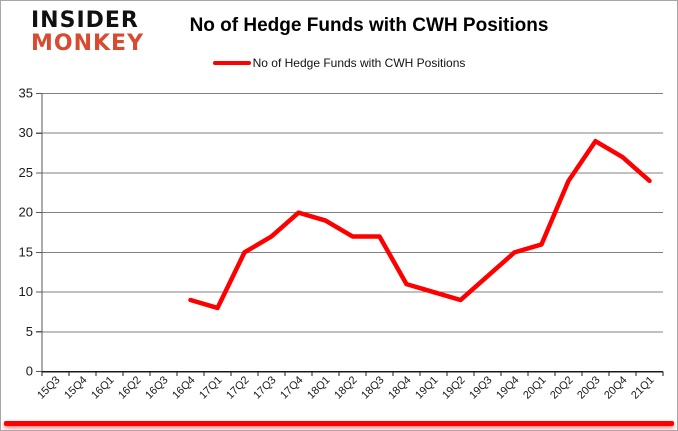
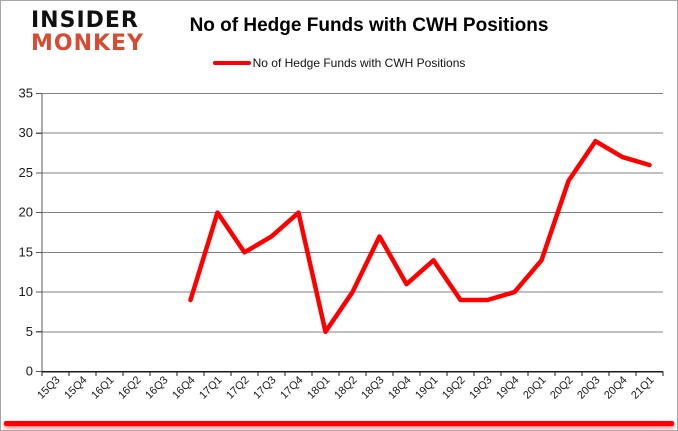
17Q1: 8 -> 20
18Q1: 19 -> 5
18Q2: 17 -> 10
19Q1: 10 -> 14
19Q3: 12 -> 9
19Q4: 15 -> 10
20Q1: 16 -> 14
21Q1: 24 -> 26
